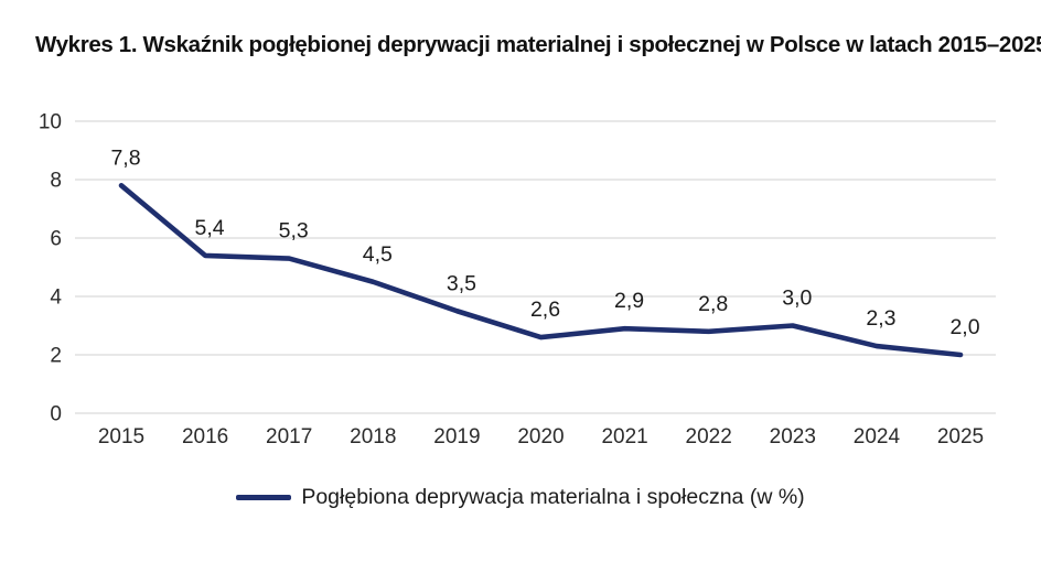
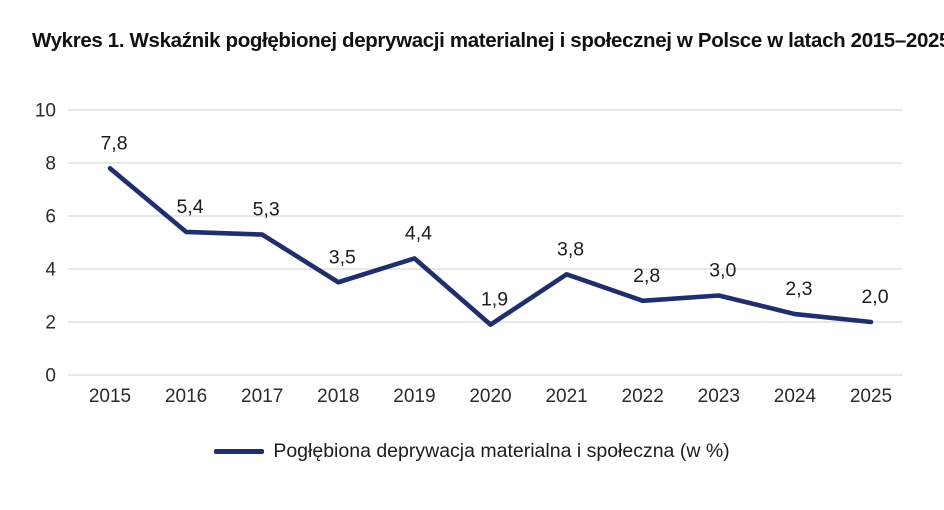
2018: 4,5 -> 3,5
2019: 3,5 -> 4,4
2020: 2,6 -> 1,9
2021: 2,9 -> 3,8
